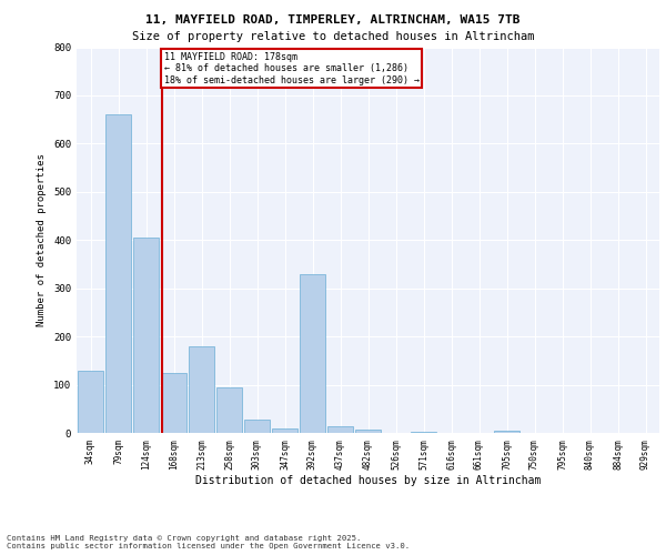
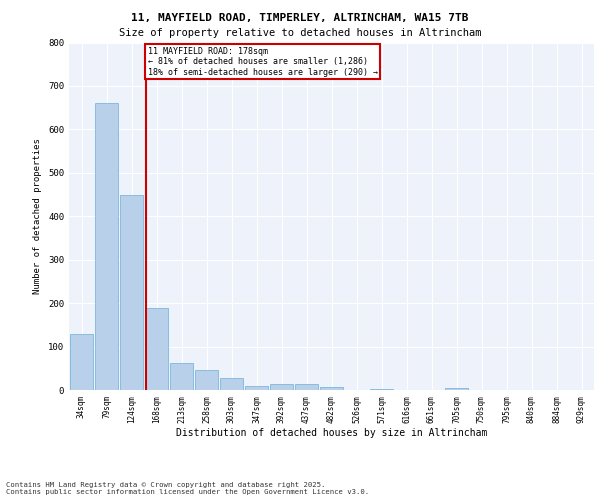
124sqm: 405 -> 450
168sqm: 125 -> 188
213sqm: 180 -> 63
258sqm: 95 -> 47
392sqm: 330 -> 13
